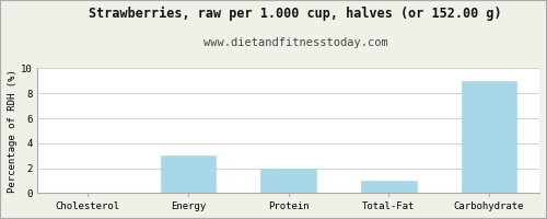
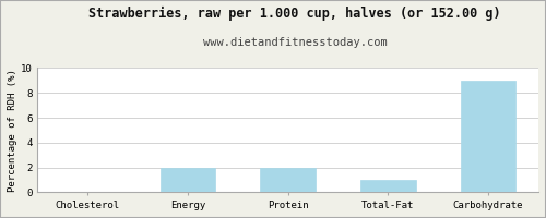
Energy: 3 -> 2
